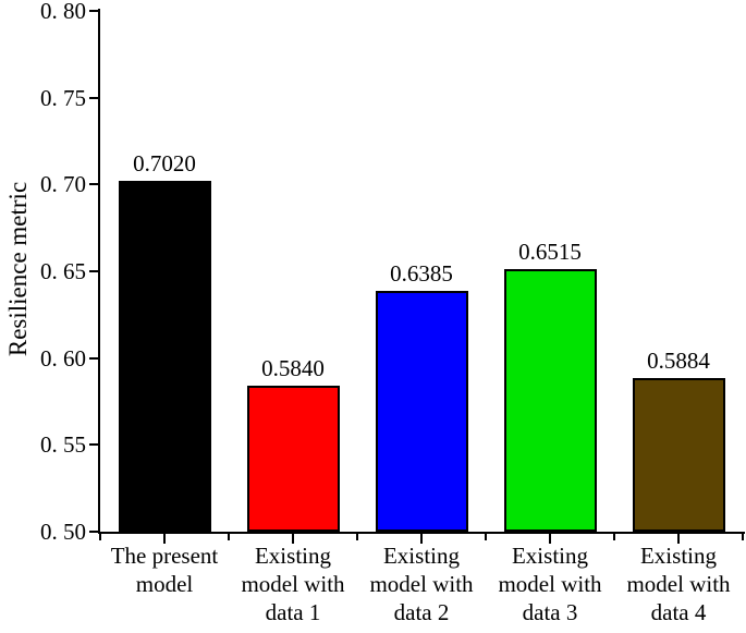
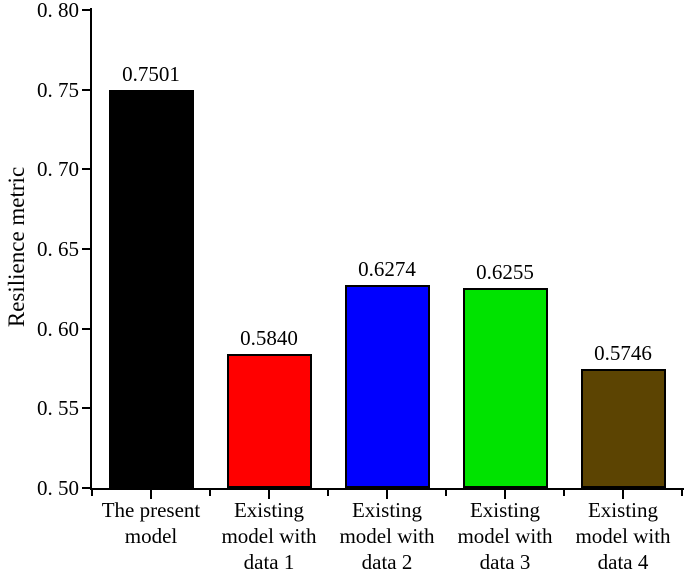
The present model: 0.7020 -> 0.7501
Existing model with data 2: 0.6385 -> 0.6274
Existing model with data 3: 0.6515 -> 0.6255
Existing model with data 4: 0.5884 -> 0.5746
